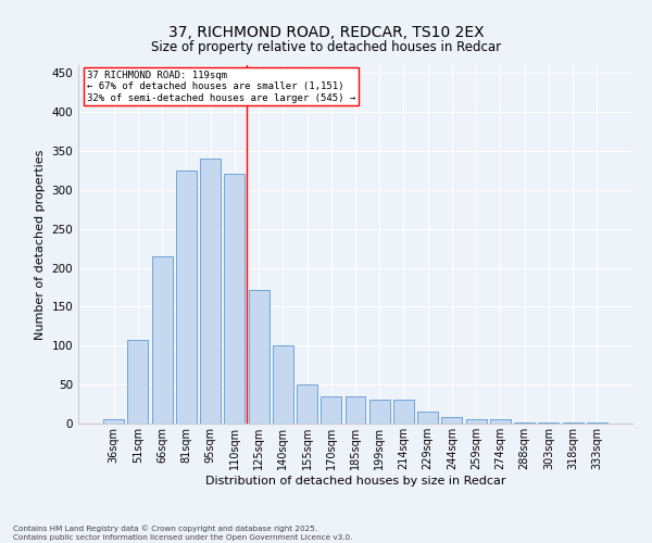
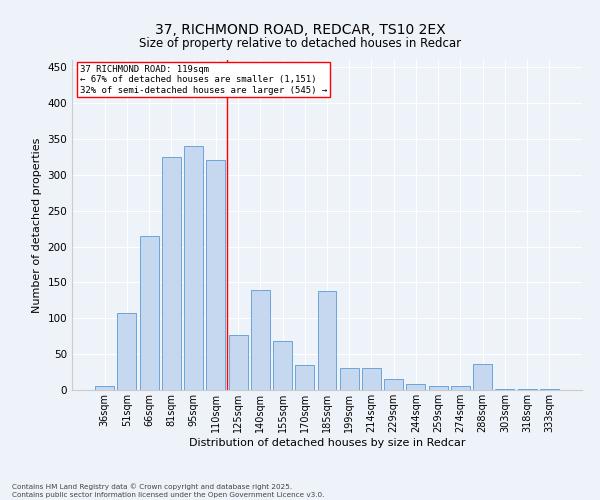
125sqm: 172 -> 76
140sqm: 100 -> 140
155sqm: 50 -> 68
185sqm: 35 -> 138
288sqm: 2 -> 36
